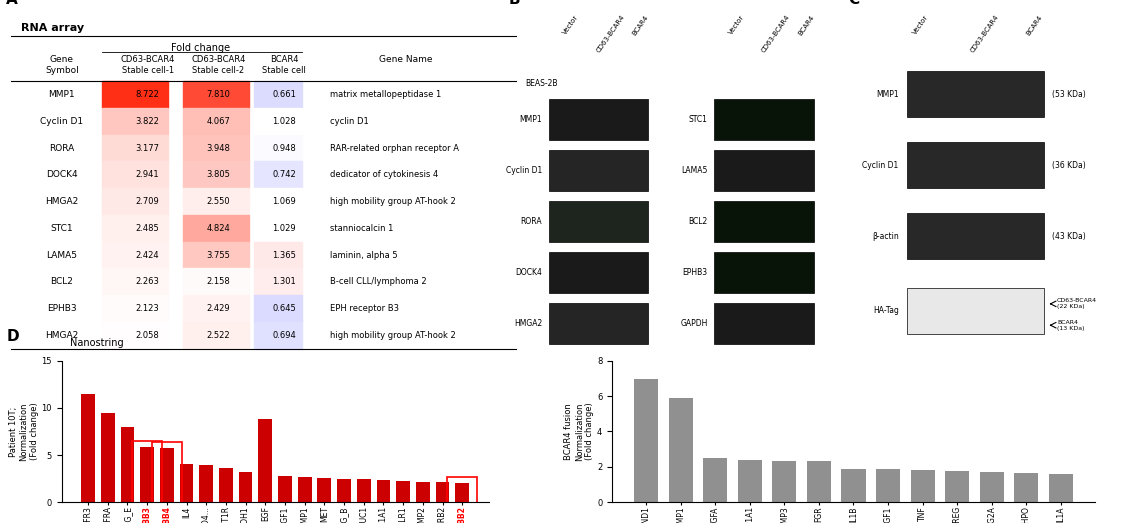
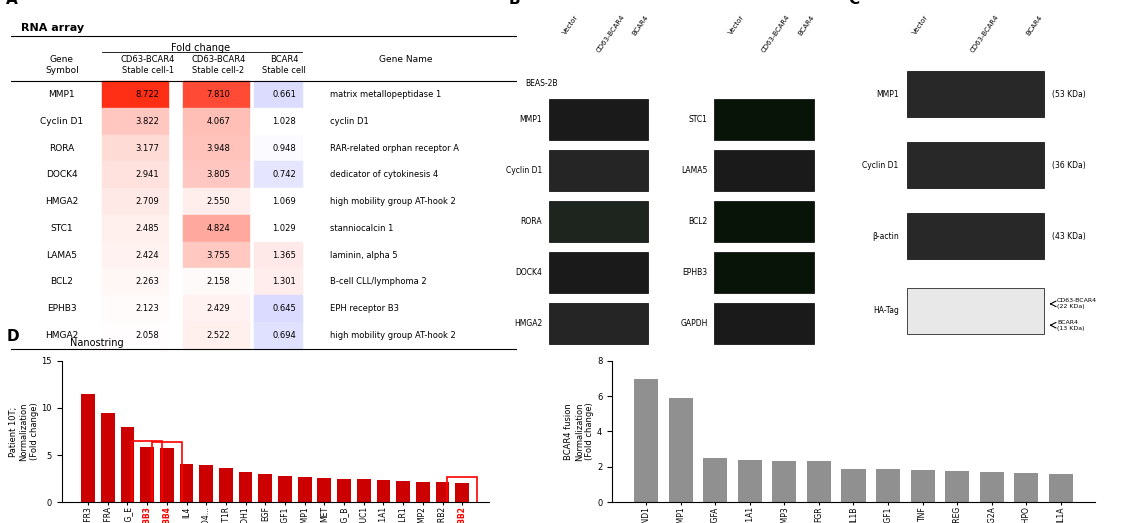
EGF: 8.8 -> 3.0
